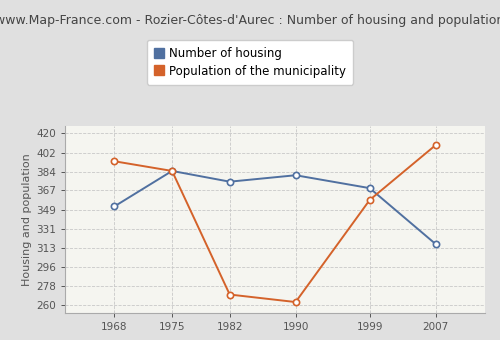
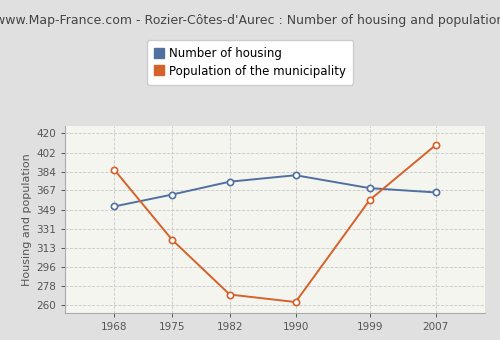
Population of the municipality/1968: 394 -> 386
Number of housing/1975: 385 -> 363
Population of the municipality/1975: 385 -> 321
Number of housing/2007: 317 -> 365
